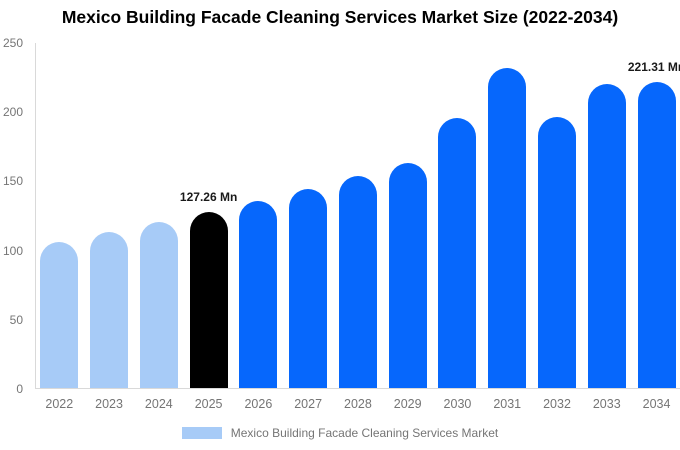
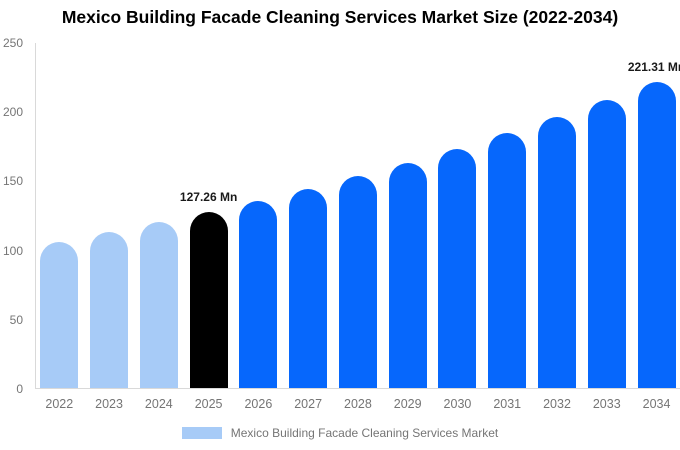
2030: 195 -> 173
2031: 231 -> 184
2033: 220 -> 208
